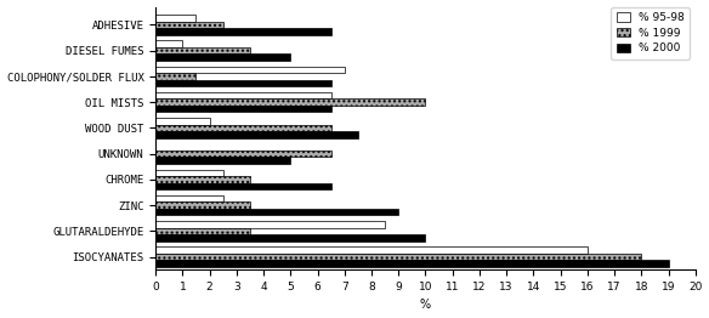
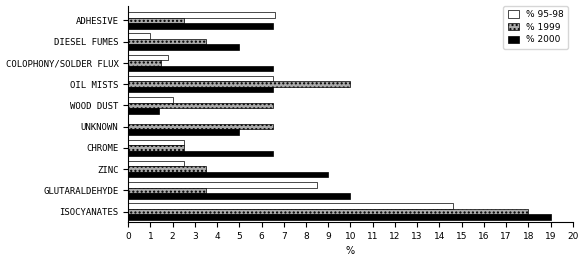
% 95-98/ADHESIVE: 1.5 -> 6.6
% 95-98/COLOPHONY/SOLDER FLUX: 7.0 -> 1.8
% 2000/WOOD DUST: 7.5 -> 1.4
% 1999/CHROME: 3.5 -> 2.5
% 95-98/ISOCYANATES: 16.0 -> 14.6
